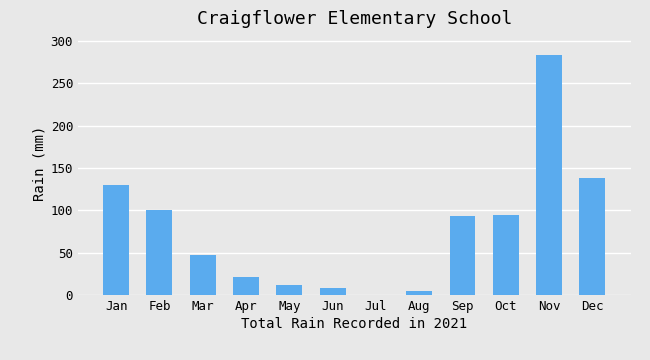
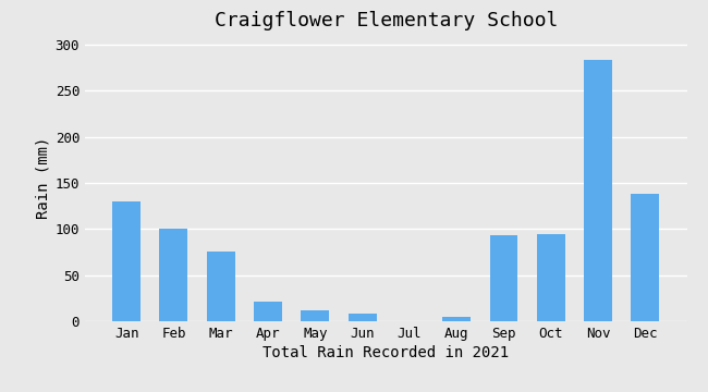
Mar: 47 -> 76
